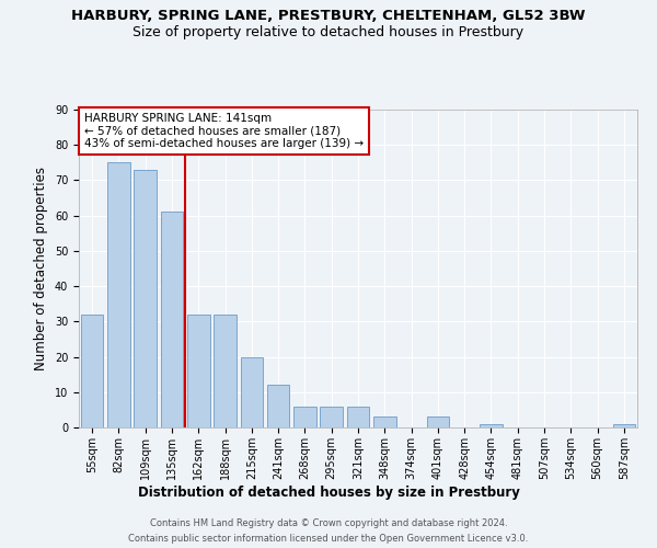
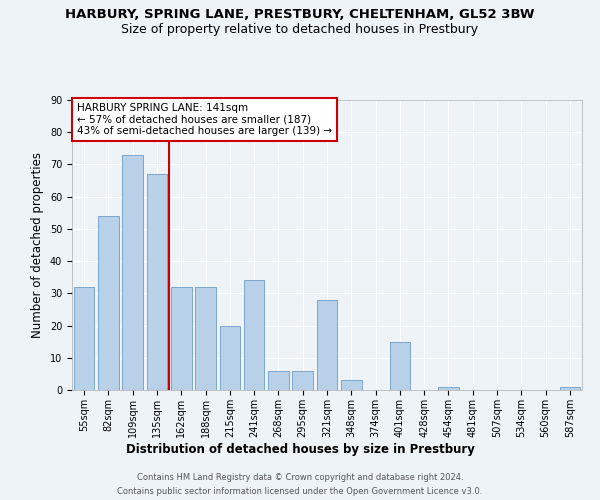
82sqm: 75 -> 54
135sqm: 61 -> 67
241sqm: 12 -> 34
321sqm: 6 -> 28
401sqm: 3 -> 15
